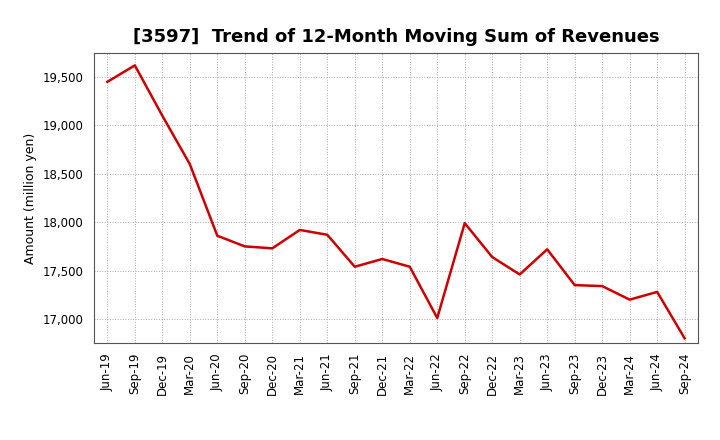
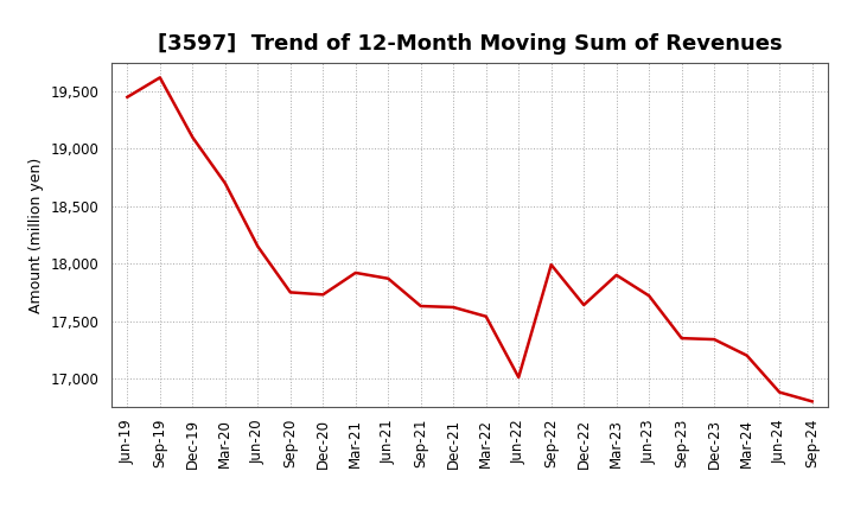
Mar-20: 18,600 -> 18,700
Jun-20: 17,860 -> 18,150
Sep-21: 17,540 -> 17,630
Mar-23: 17,460 -> 17,900
Jun-24: 17,280 -> 16,880
